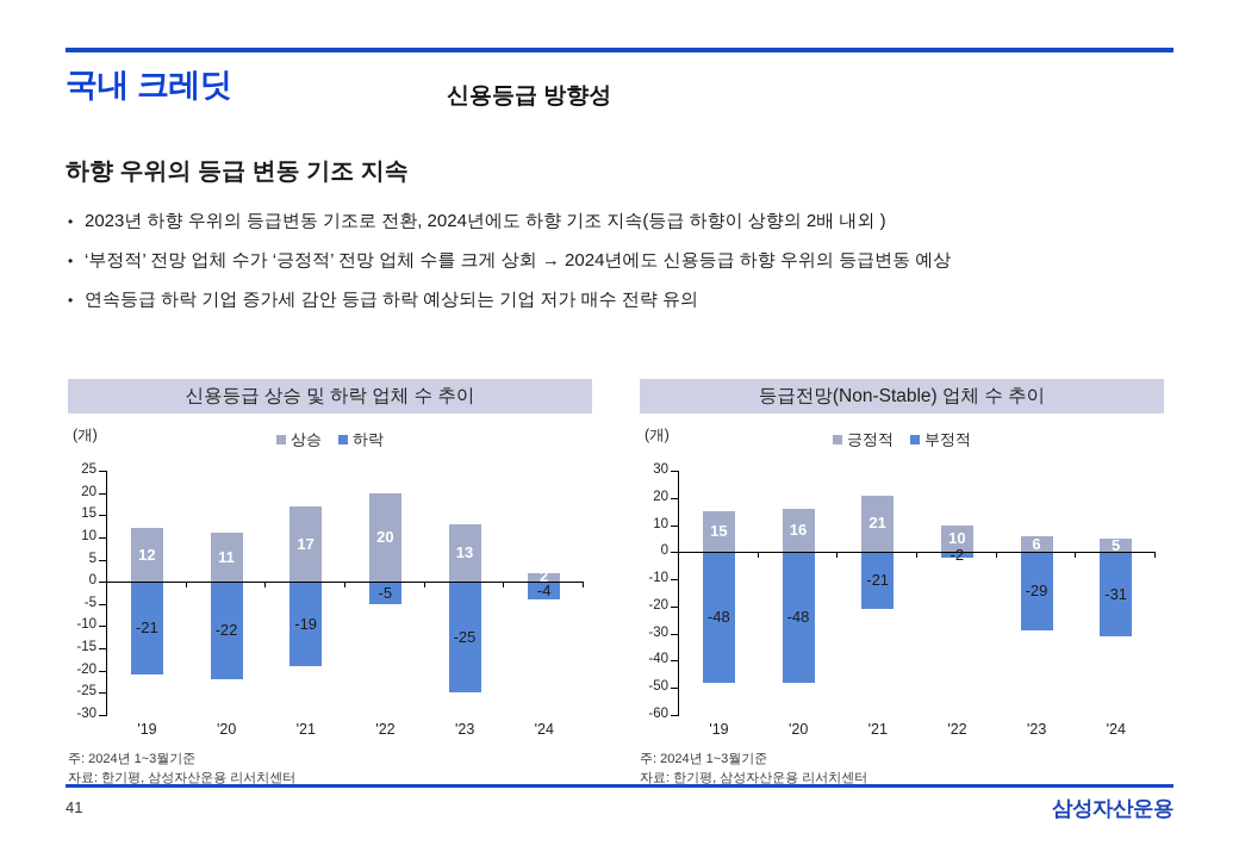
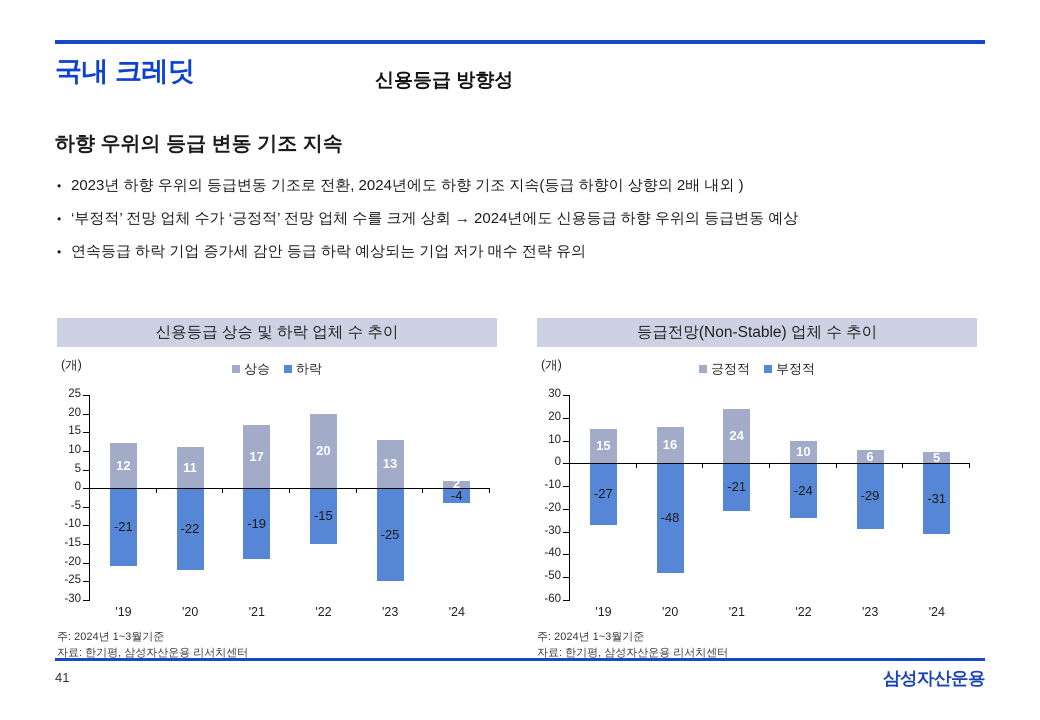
신용등급 상승 및 하락 업체 수 추이/하락/'22: -5 -> -15
등급전망(Non-Stable) 업체 수 추이/부정적/'19: -48 -> -27
등급전망(Non-Stable) 업체 수 추이/긍정적/'21: 21 -> 24
등급전망(Non-Stable) 업체 수 추이/부정적/'22: -2 -> -24
